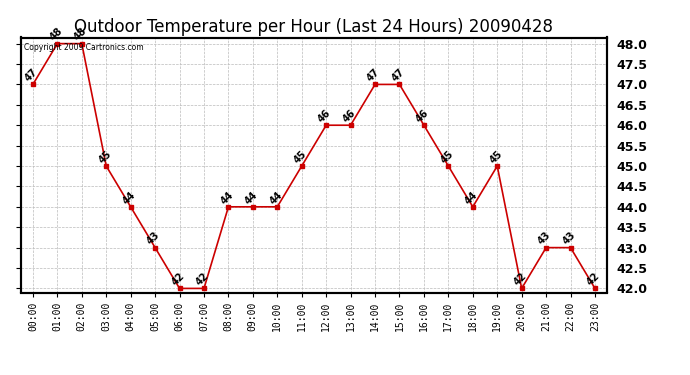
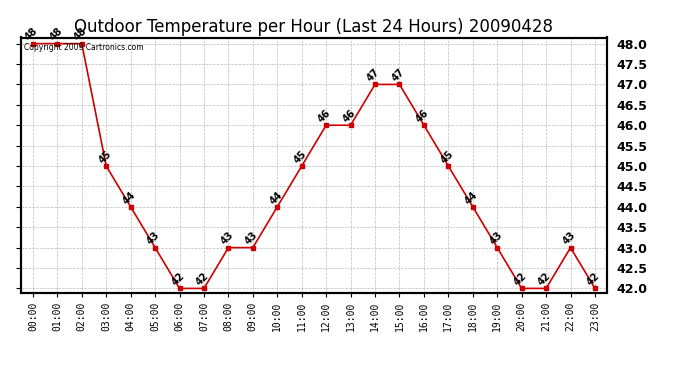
00:00: 47 -> 48
08:00: 44 -> 43
09:00: 44 -> 43
19:00: 45 -> 43
21:00: 43 -> 42
